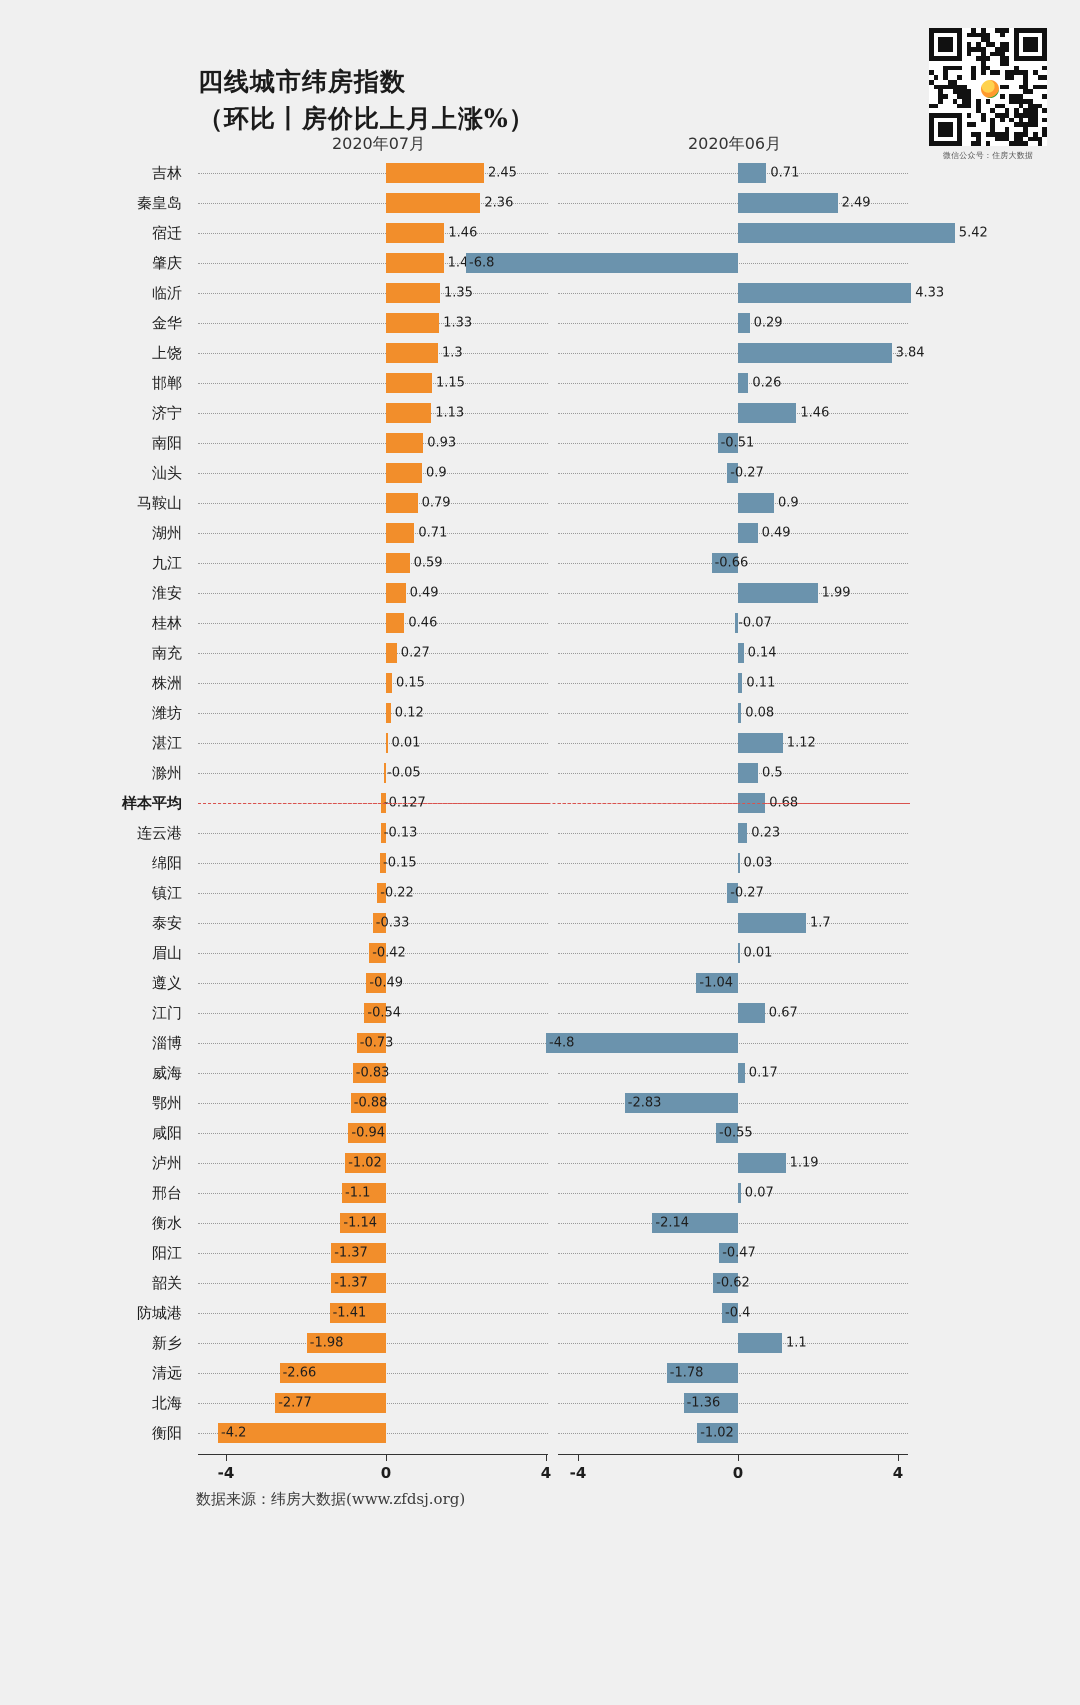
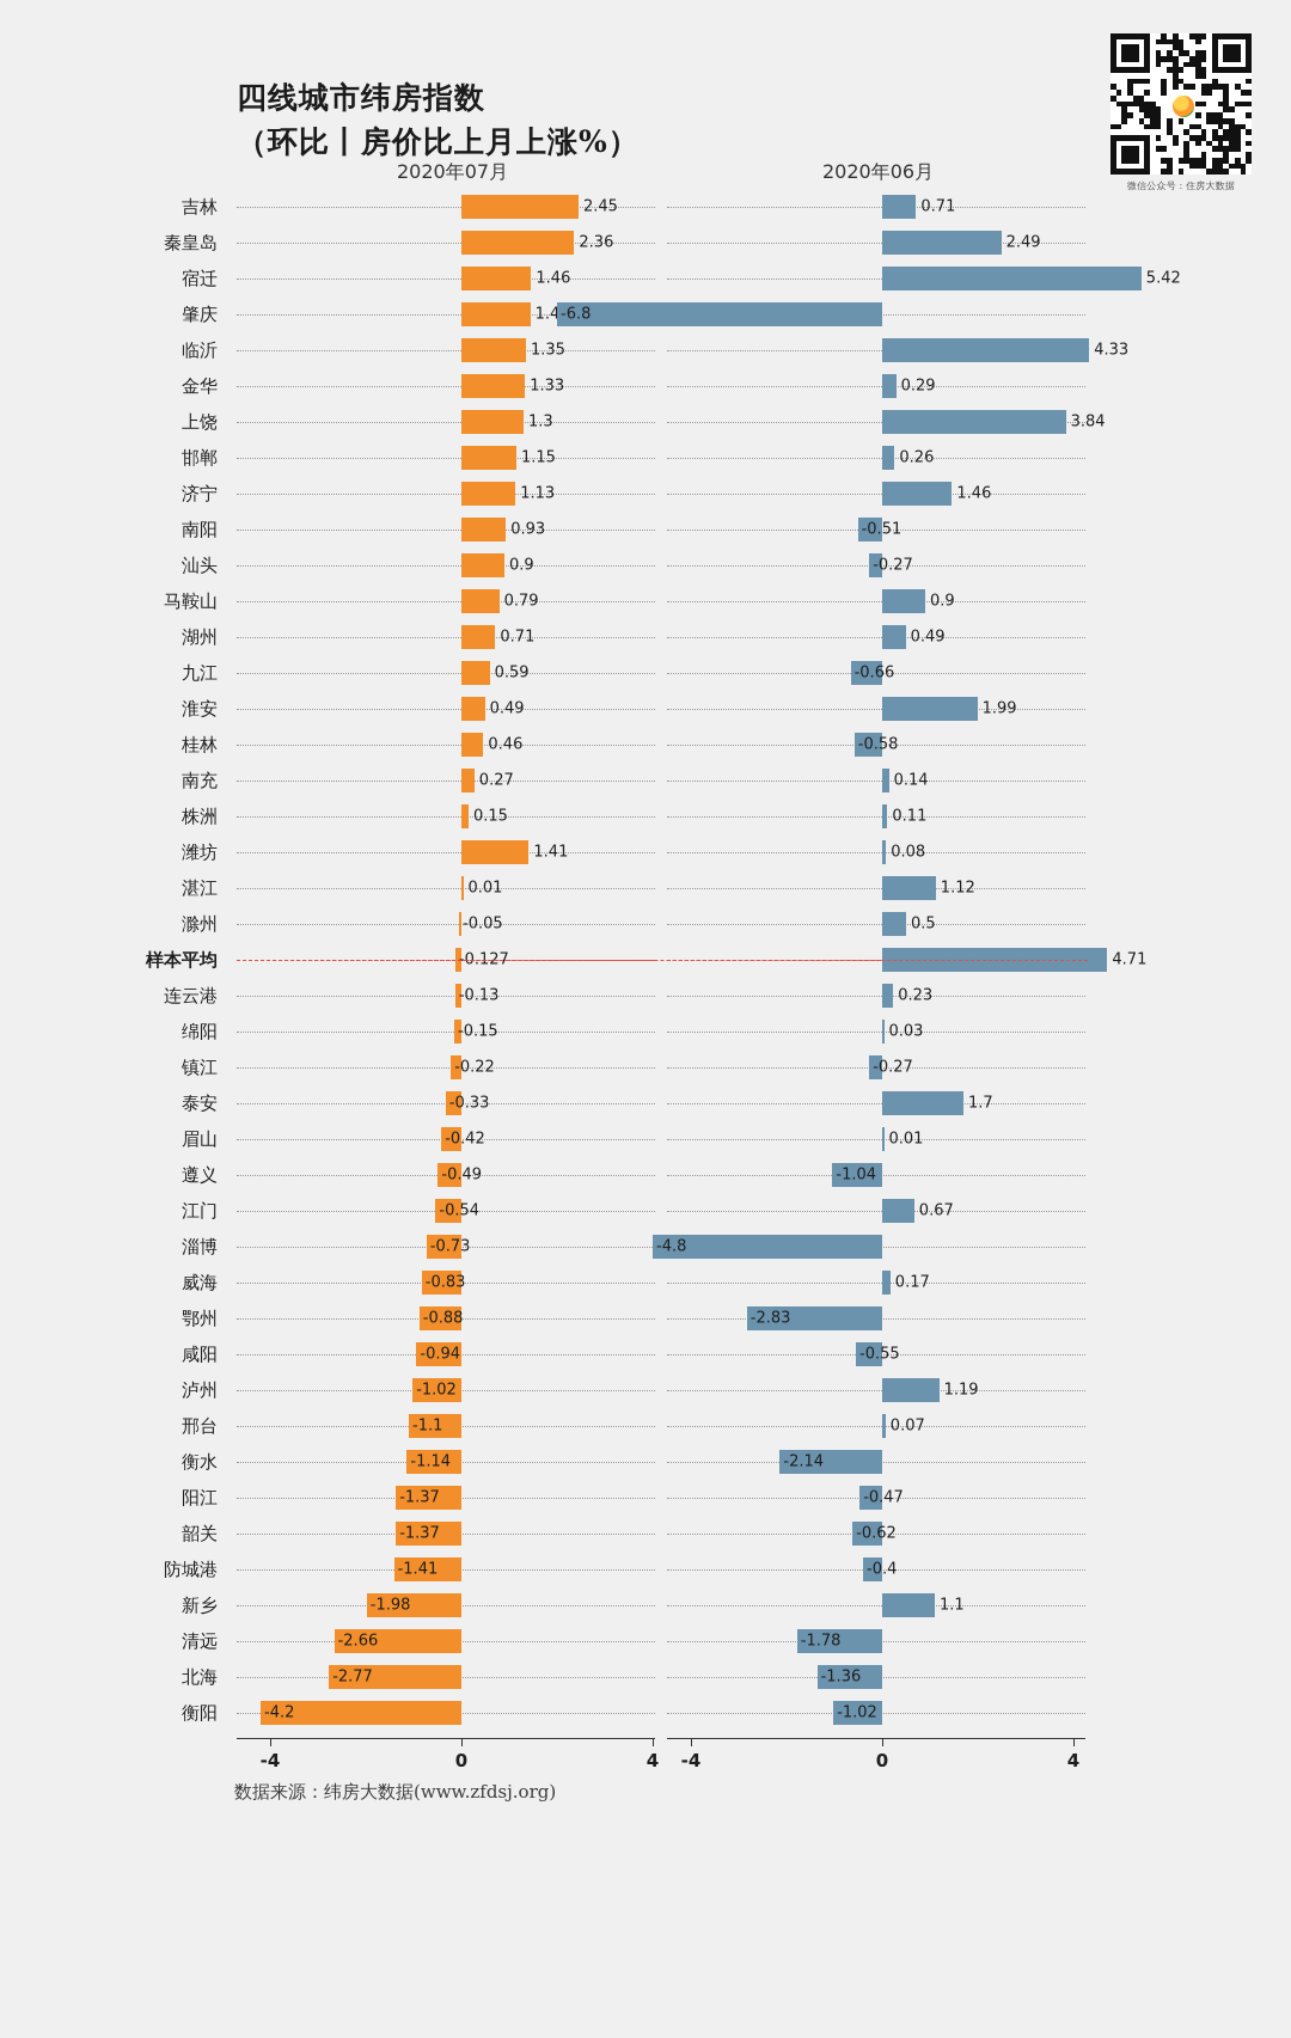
2020年06月/桂林: -0.07 -> -0.58
2020年07月/潍坊: 0.12 -> 1.41
2020年06月/样本平均: 0.68 -> 4.71
